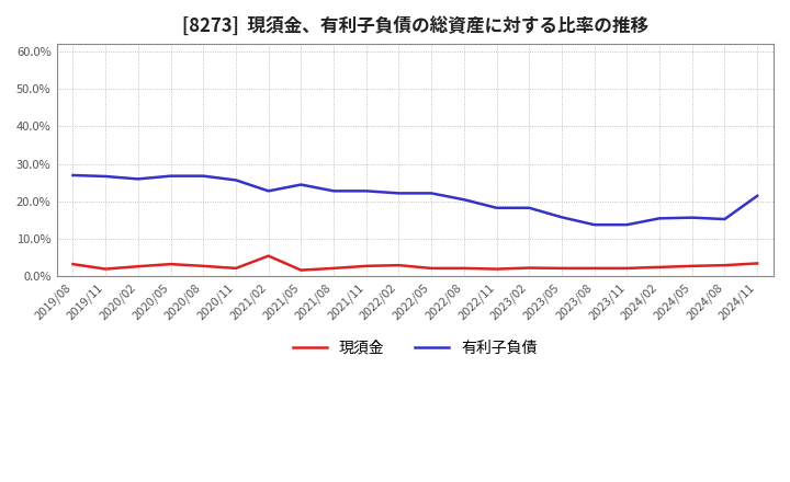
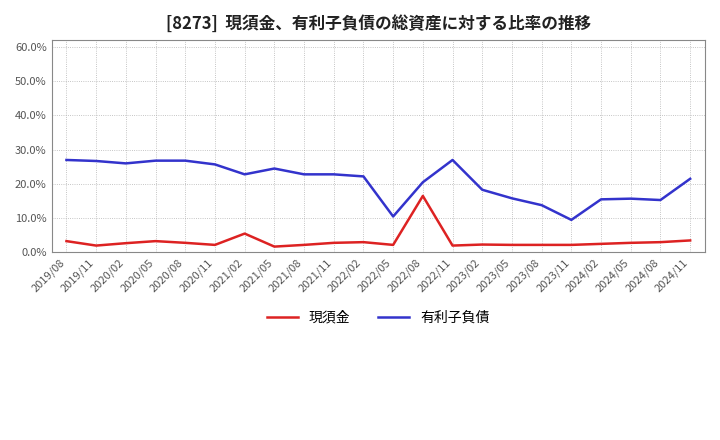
有利子負債/2022/05: 22.2% -> 10.5%
現須金/2022/08: 2.2% -> 16.5%
有利子負債/2022/11: 18.3% -> 27.0%
有利子負債/2023/11: 13.8% -> 9.5%
